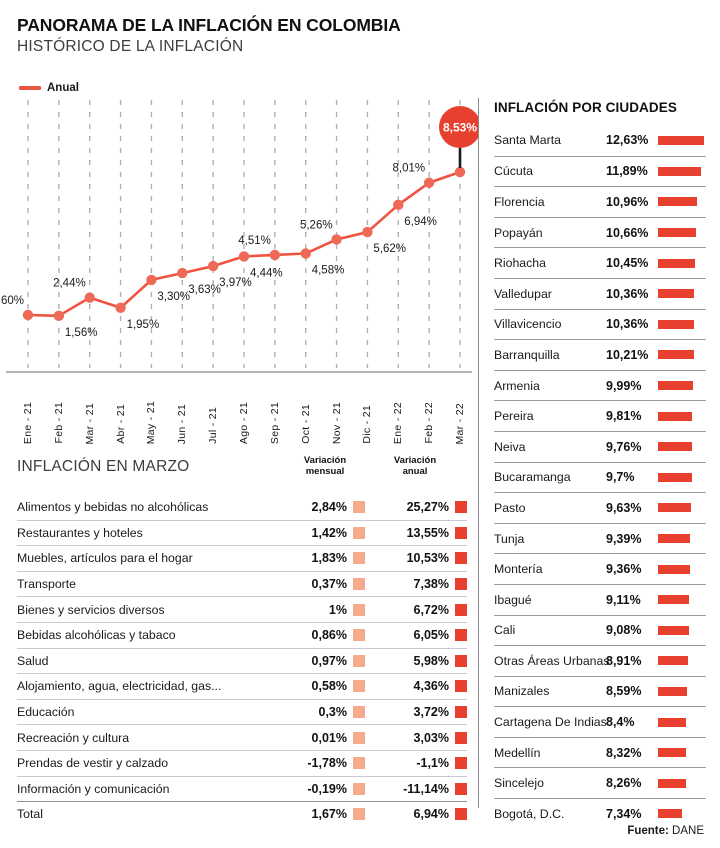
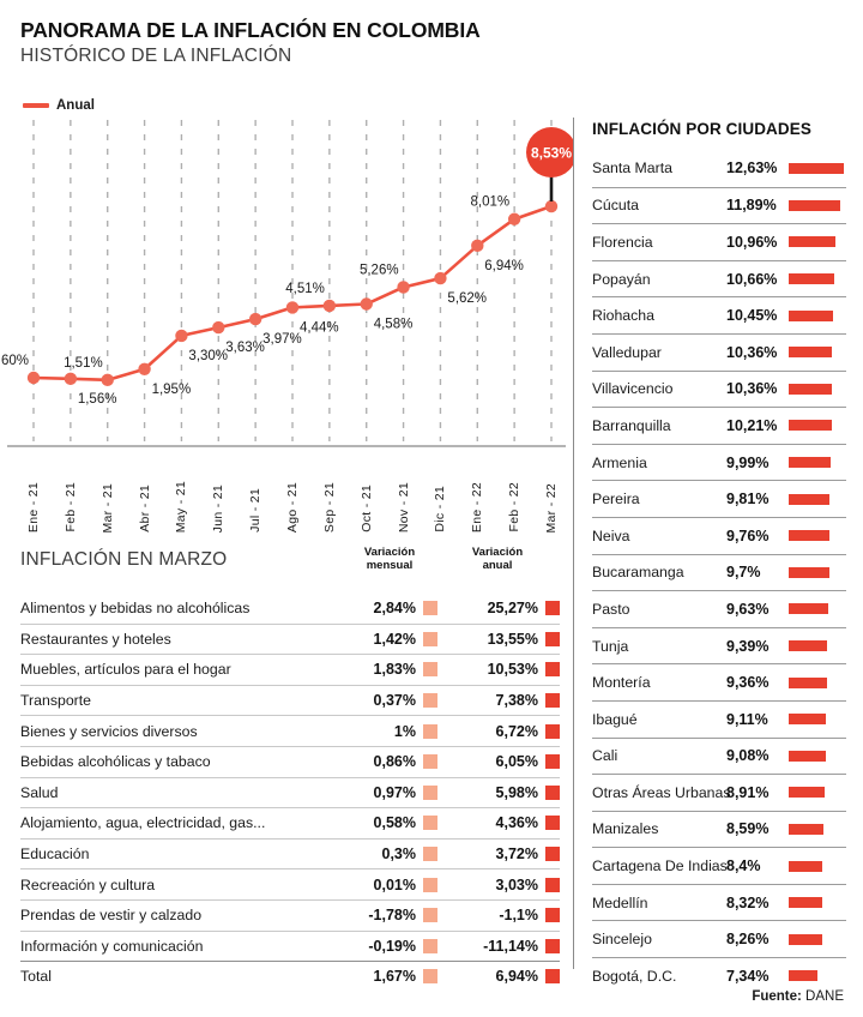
Mar - 21: 2,44% -> 1,51%
